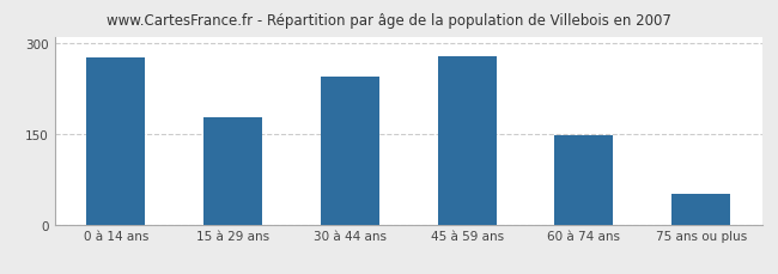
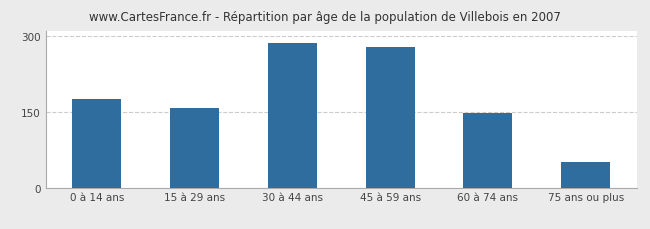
0 à 14 ans: 276 -> 175
15 à 29 ans: 178 -> 157
30 à 44 ans: 244 -> 287
